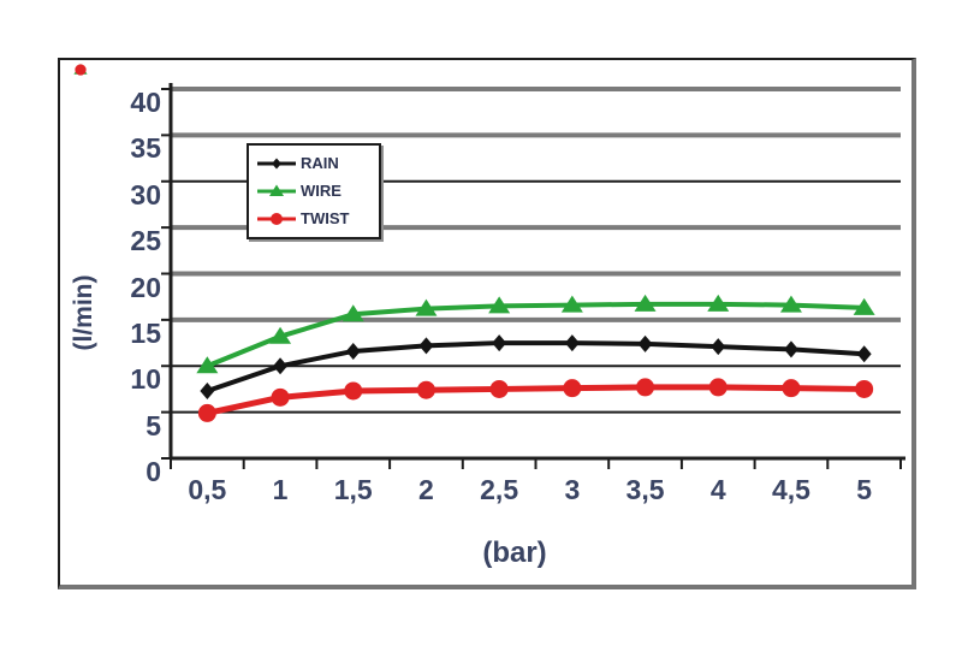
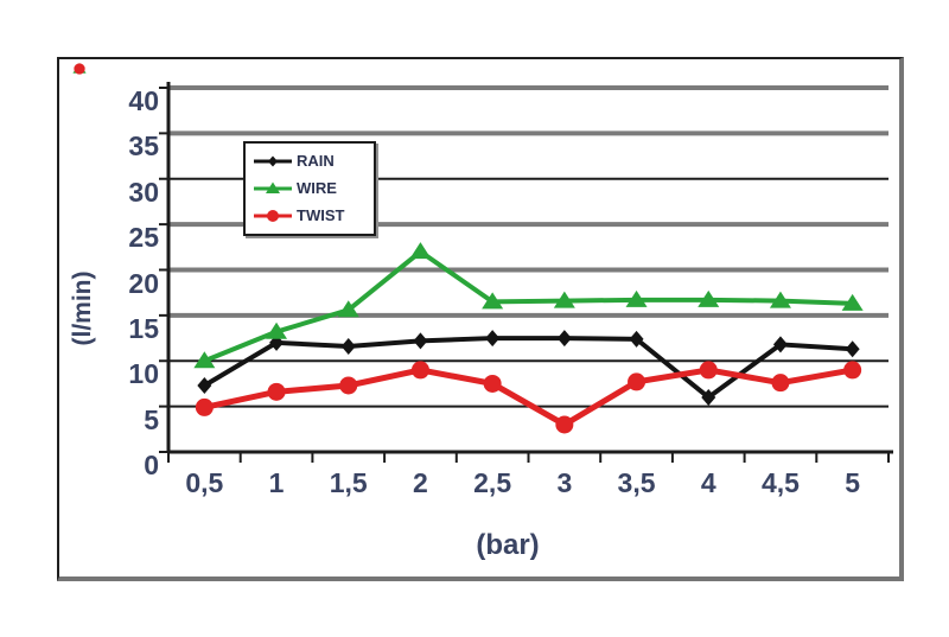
RAIN/1: 10 -> 12
WIRE/2: 16 -> 22
TWIST/2: 7 -> 9
TWIST/3: 8 -> 3
RAIN/4: 12 -> 6
TWIST/4: 8 -> 9
TWIST/5: 8 -> 9
